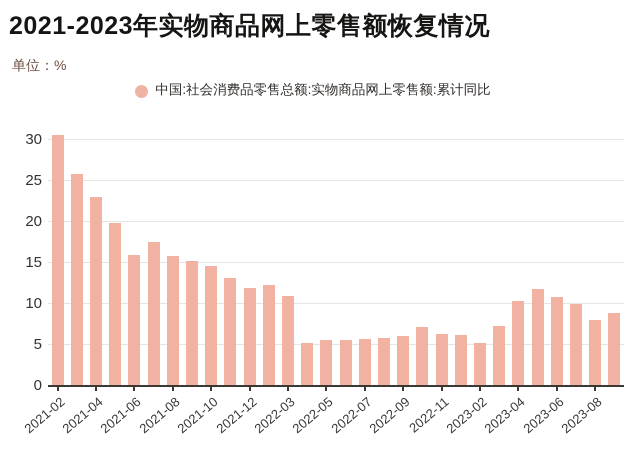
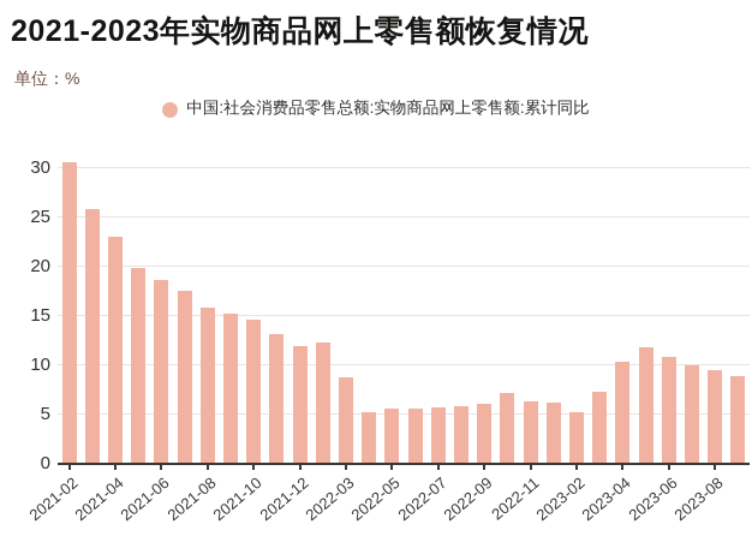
2021-06: 16 -> 19
2022-03: 11 -> 9
2023-08: 8 -> 10
